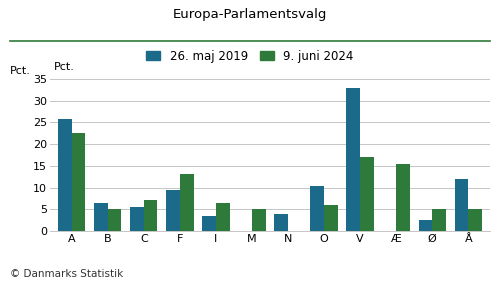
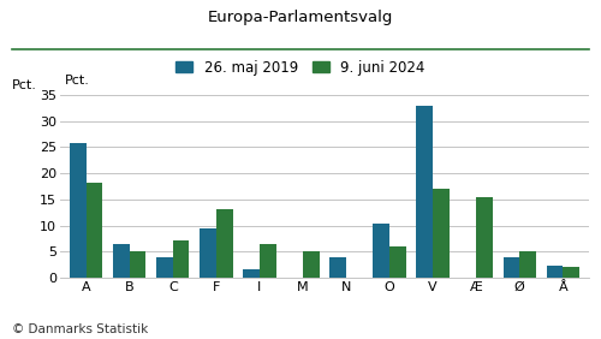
9. juni 2024/A: 22.5 -> 18.3
26. maj 2019/C: 5.5 -> 3.9
26. maj 2019/I: 3.5 -> 1.7
26. maj 2019/Ø: 2.5 -> 4.0
26. maj 2019/Å: 12.0 -> 2.4
9. juni 2024/Å: 5.0 -> 2.1
